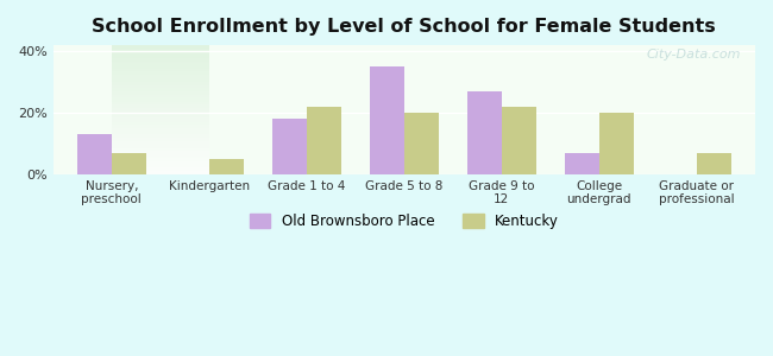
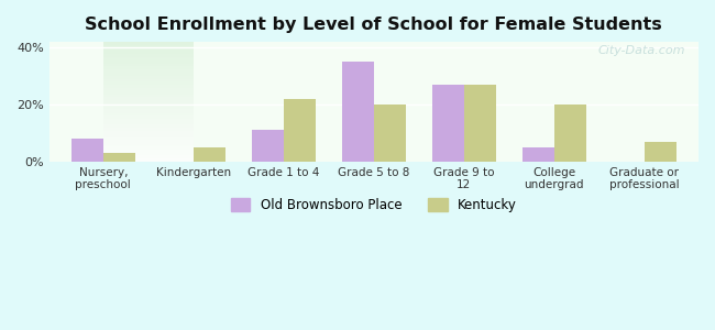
Old Brownsboro Place/Nursery, preschool: 13% -> 8%
Kentucky/Nursery, preschool: 7% -> 3%
Old Brownsboro Place/Grade 1 to 4: 18% -> 11%
Kentucky/Grade 9 to 12: 22% -> 27%
Old Brownsboro Place/College undergrad: 7% -> 5%
